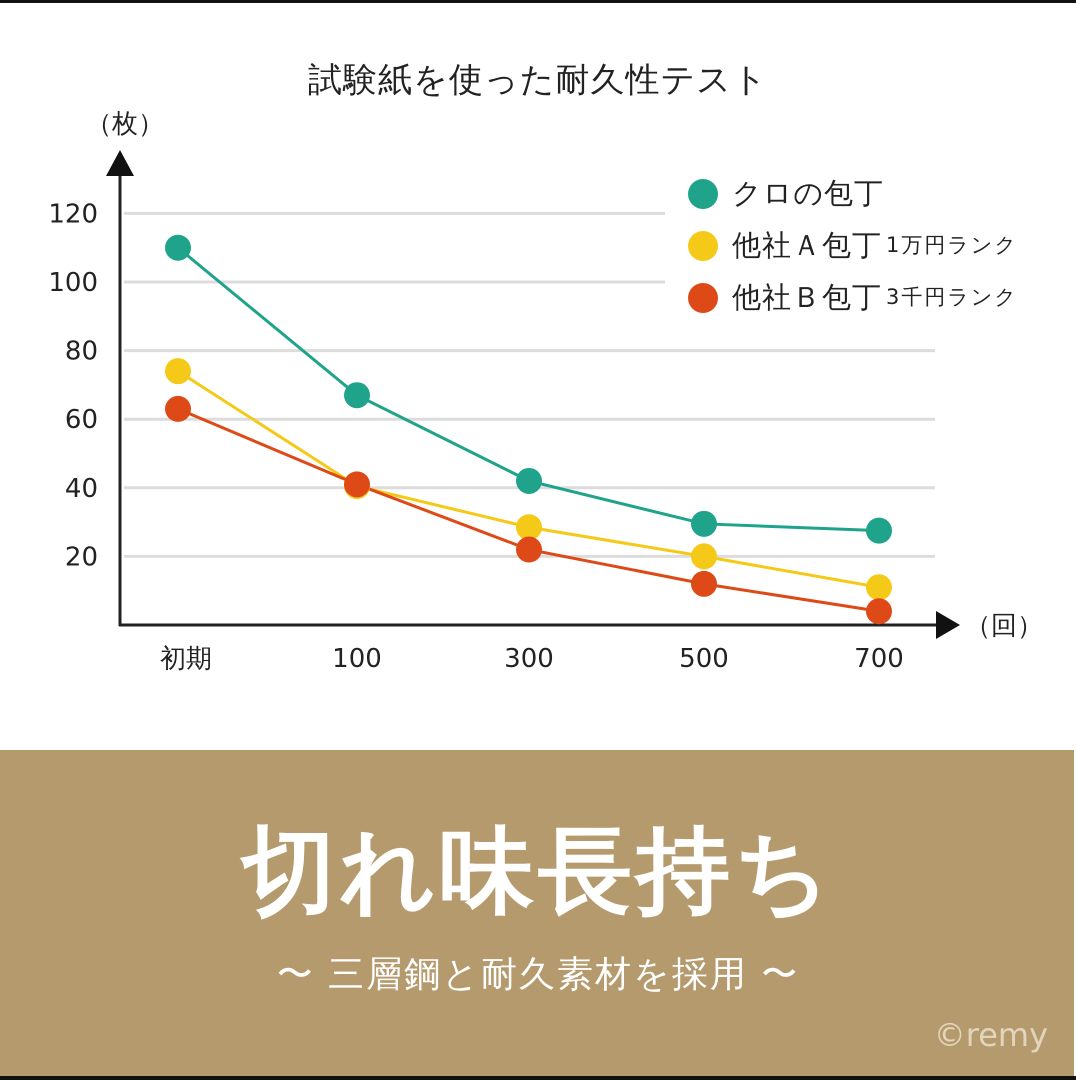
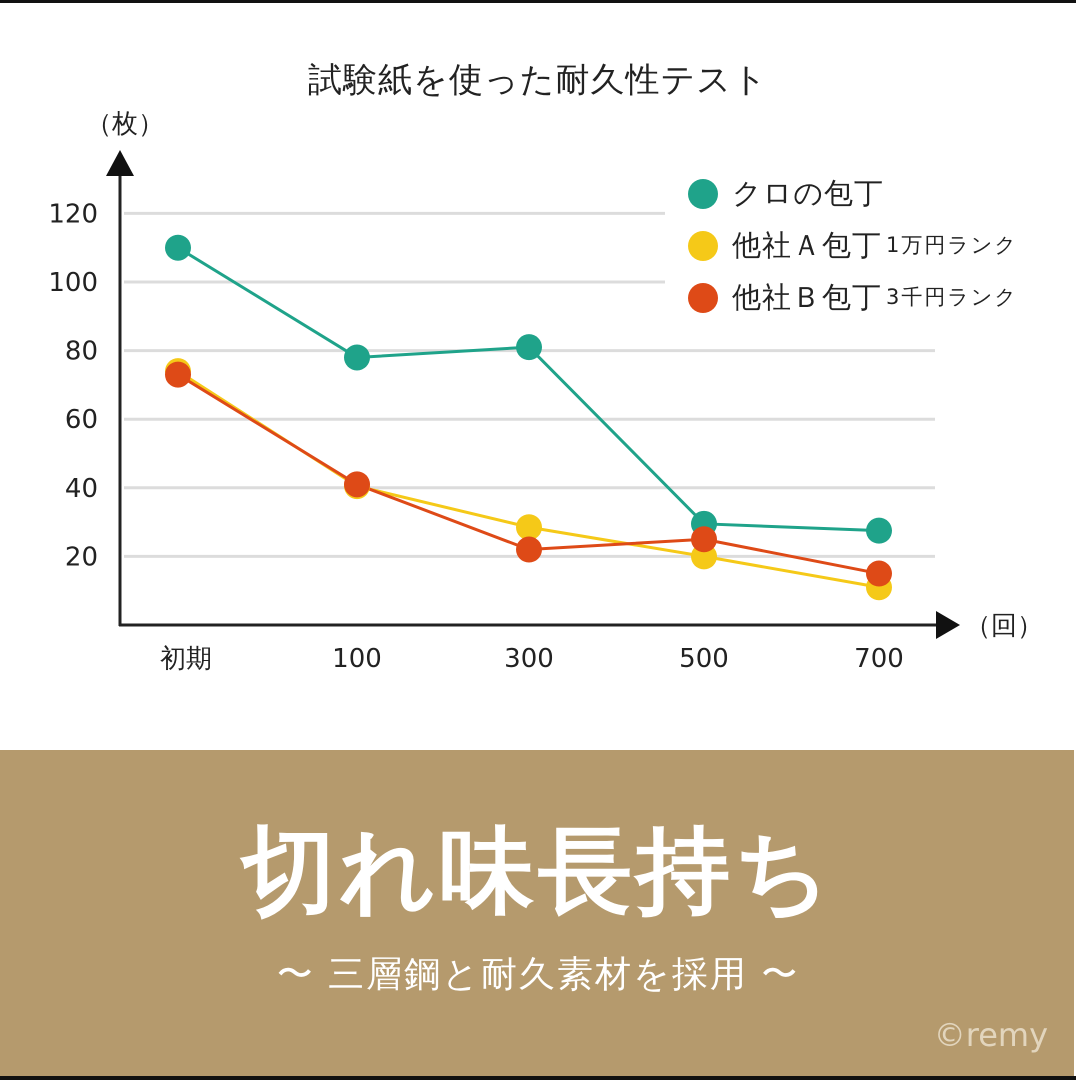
他社Ｂ包丁 3千円ランク/初期: 63 -> 73
クロの包丁/100: 67 -> 78
クロの包丁/300: 42 -> 81
他社Ｂ包丁 3千円ランク/500: 12 -> 25
他社Ｂ包丁 3千円ランク/700: 4 -> 15
